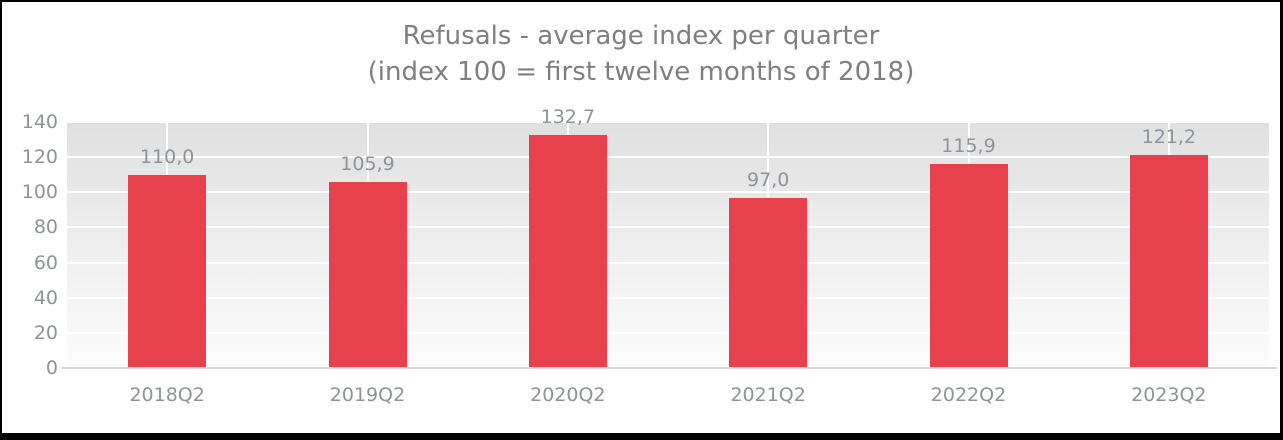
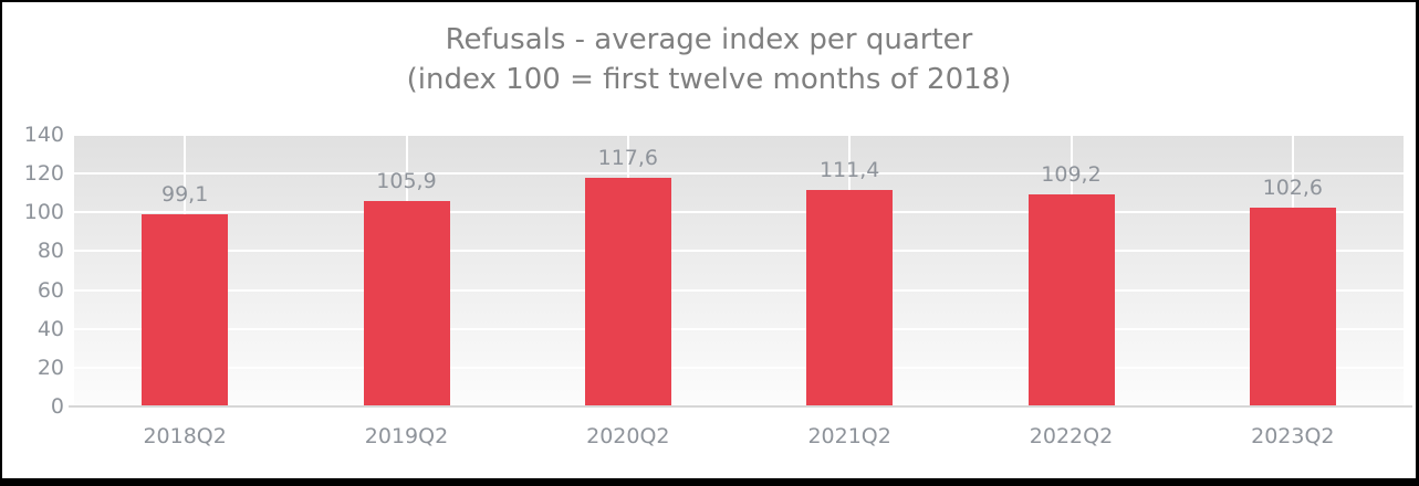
2018Q2: 110,0 -> 99,1
2020Q2: 132,7 -> 117,6
2021Q2: 97,0 -> 111,4
2022Q2: 115,9 -> 109,2
2023Q2: 121,2 -> 102,6
